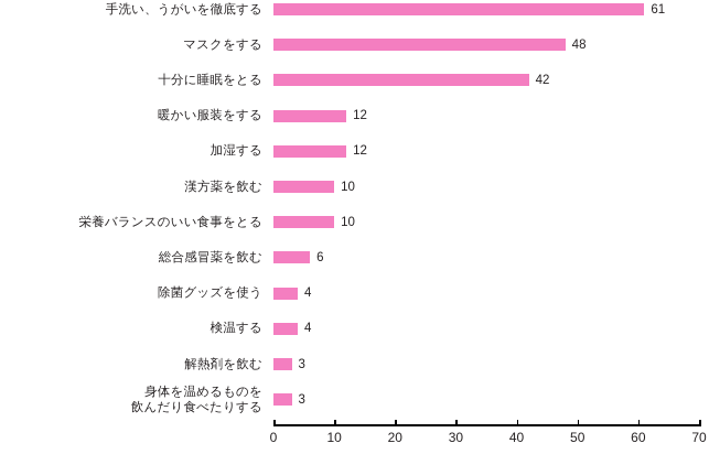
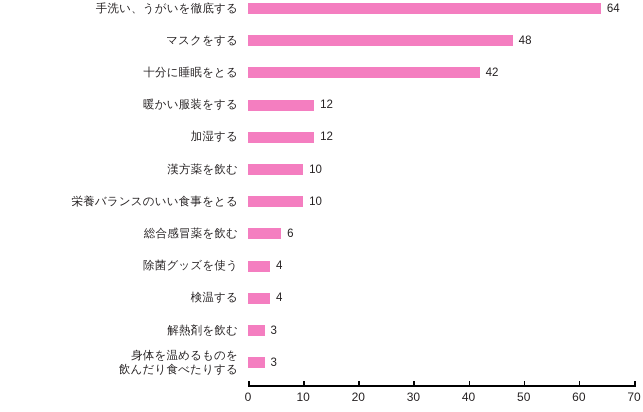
手洗い、うがいを徹底する: 61 -> 64
